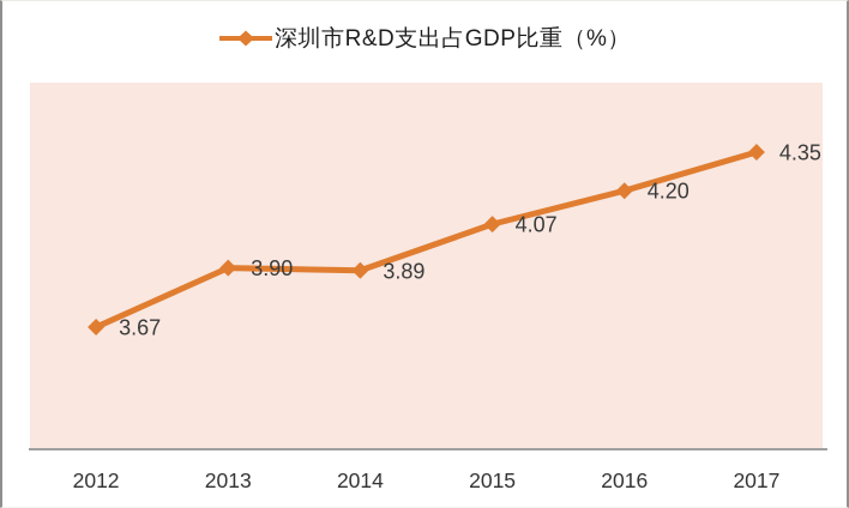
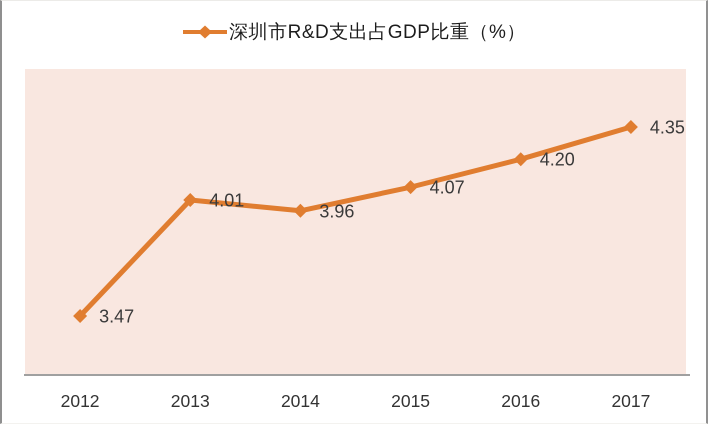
2012: 3.67 -> 3.47
2013: 3.90 -> 4.01
2014: 3.89 -> 3.96
